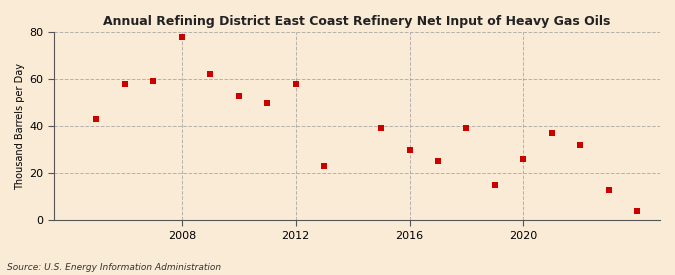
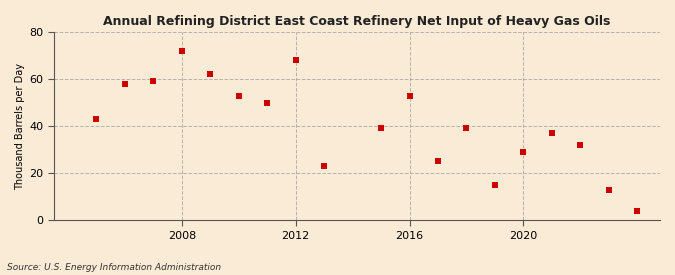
2008: 78 -> 72
2012: 58 -> 68
2016: 30 -> 53
2020: 26 -> 29
